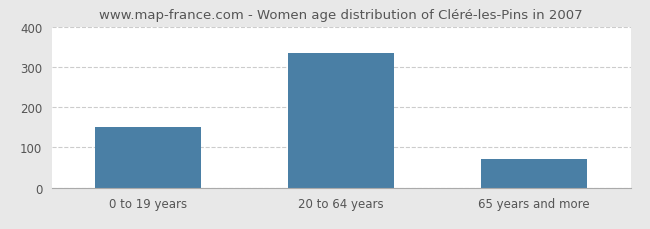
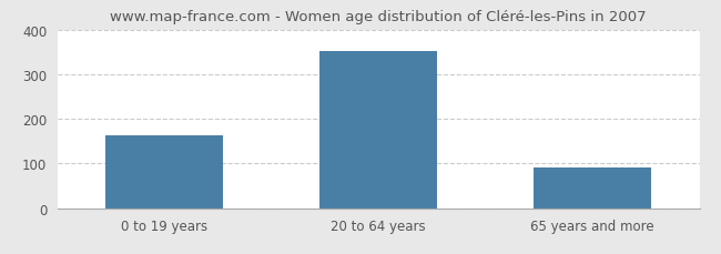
0 to 19 years: 150 -> 163
20 to 64 years: 335 -> 352
65 years and more: 70 -> 90
